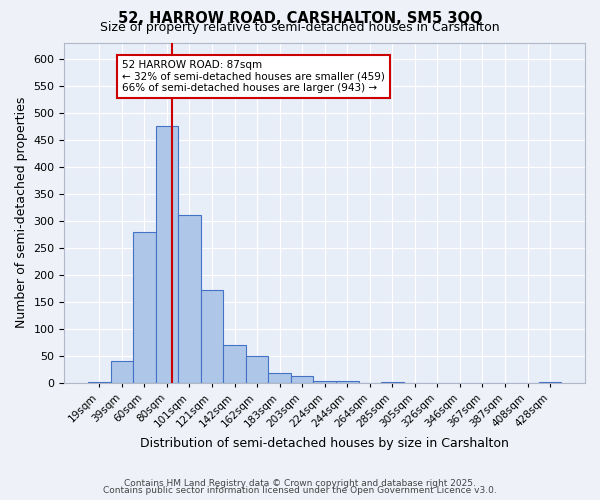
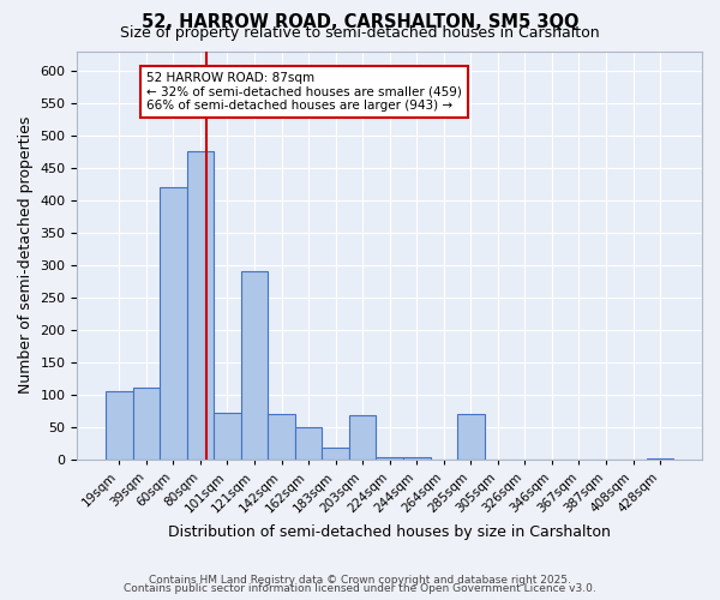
19sqm: 2 -> 106
39sqm: 40 -> 110
60sqm: 280 -> 420
101sqm: 310 -> 72
121sqm: 172 -> 290
203sqm: 13 -> 68
285sqm: 1 -> 70
